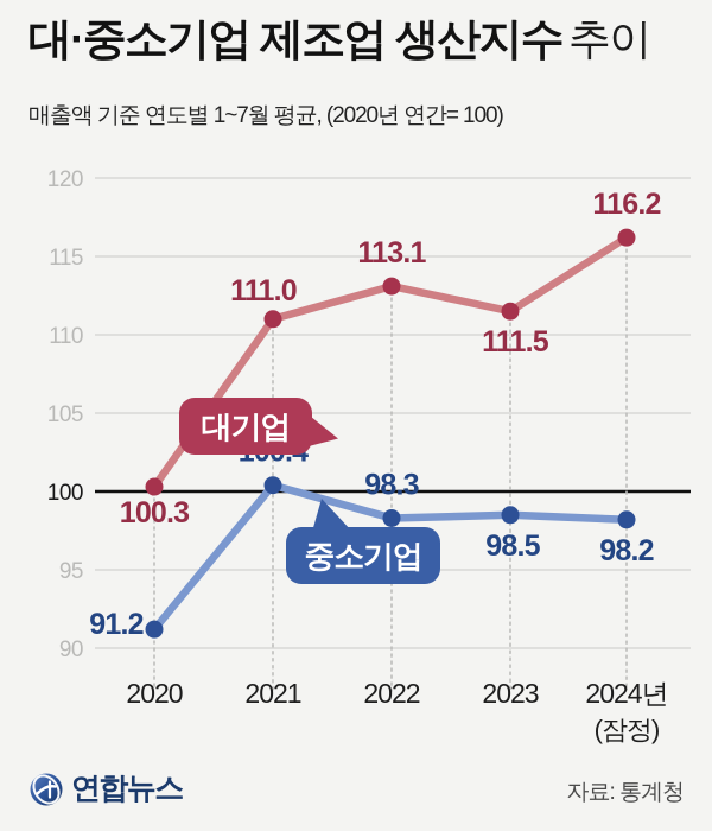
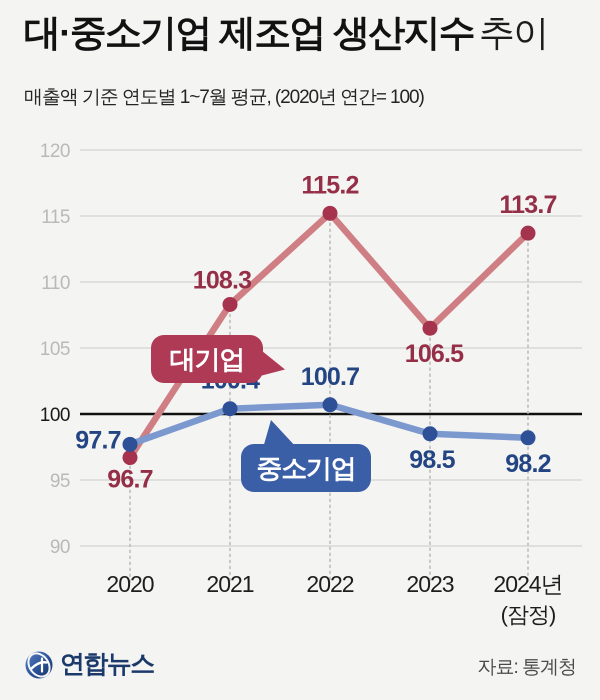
대기업/2020: 100.3 -> 96.7
중소기업/2020: 91.2 -> 97.7
대기업/2021: 111.0 -> 108.3
대기업/2022: 113.1 -> 115.2
중소기업/2022: 98.3 -> 100.7
대기업/2023: 111.5 -> 106.5
대기업/2024년: 116.2 -> 113.7
